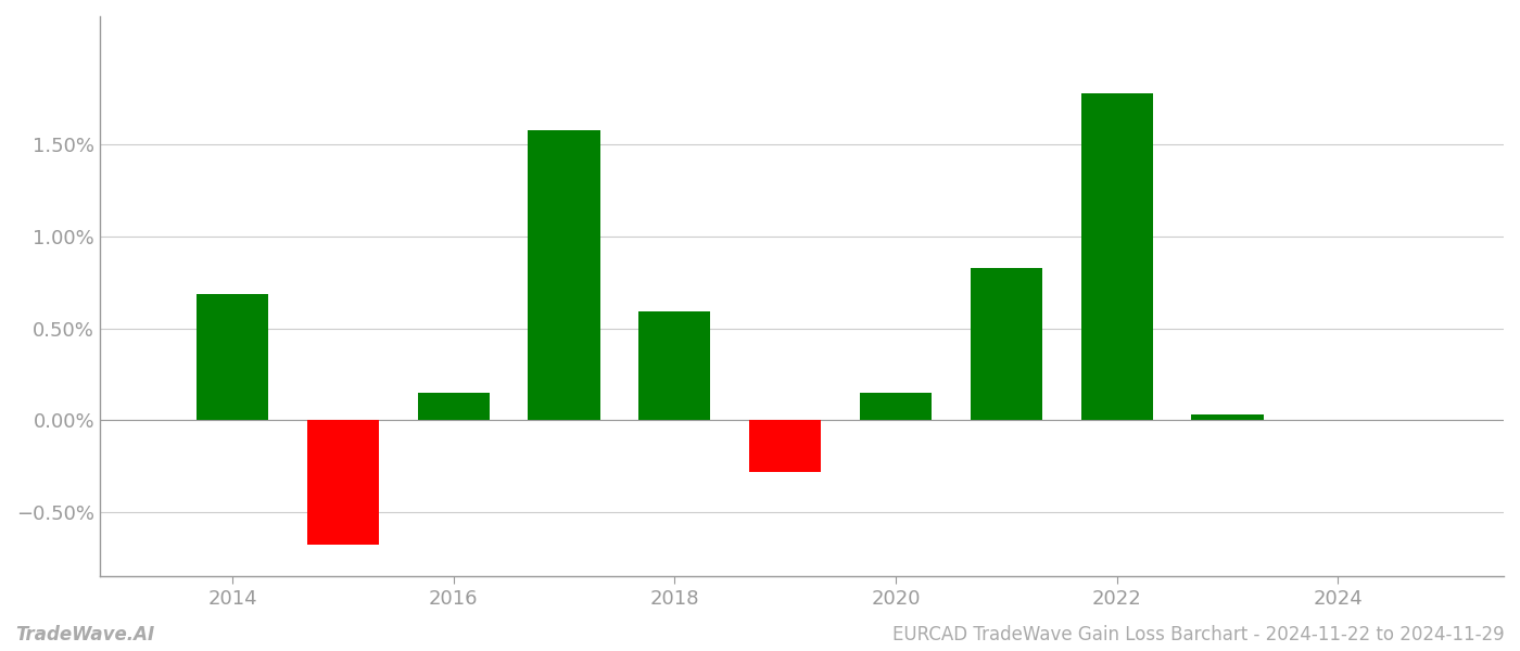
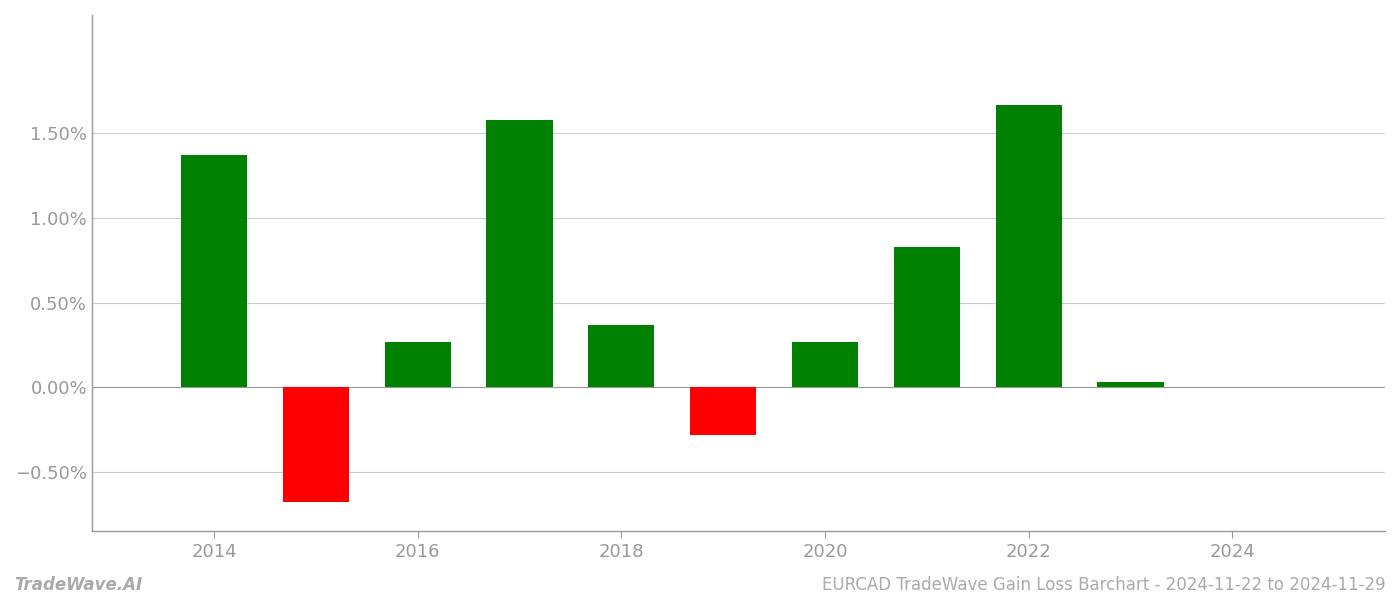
2014: 0.69% -> 1.37%
2016: 0.15% -> 0.27%
2018: 0.59% -> 0.37%
2020: 0.15% -> 0.27%
2022: 1.78% -> 1.67%
